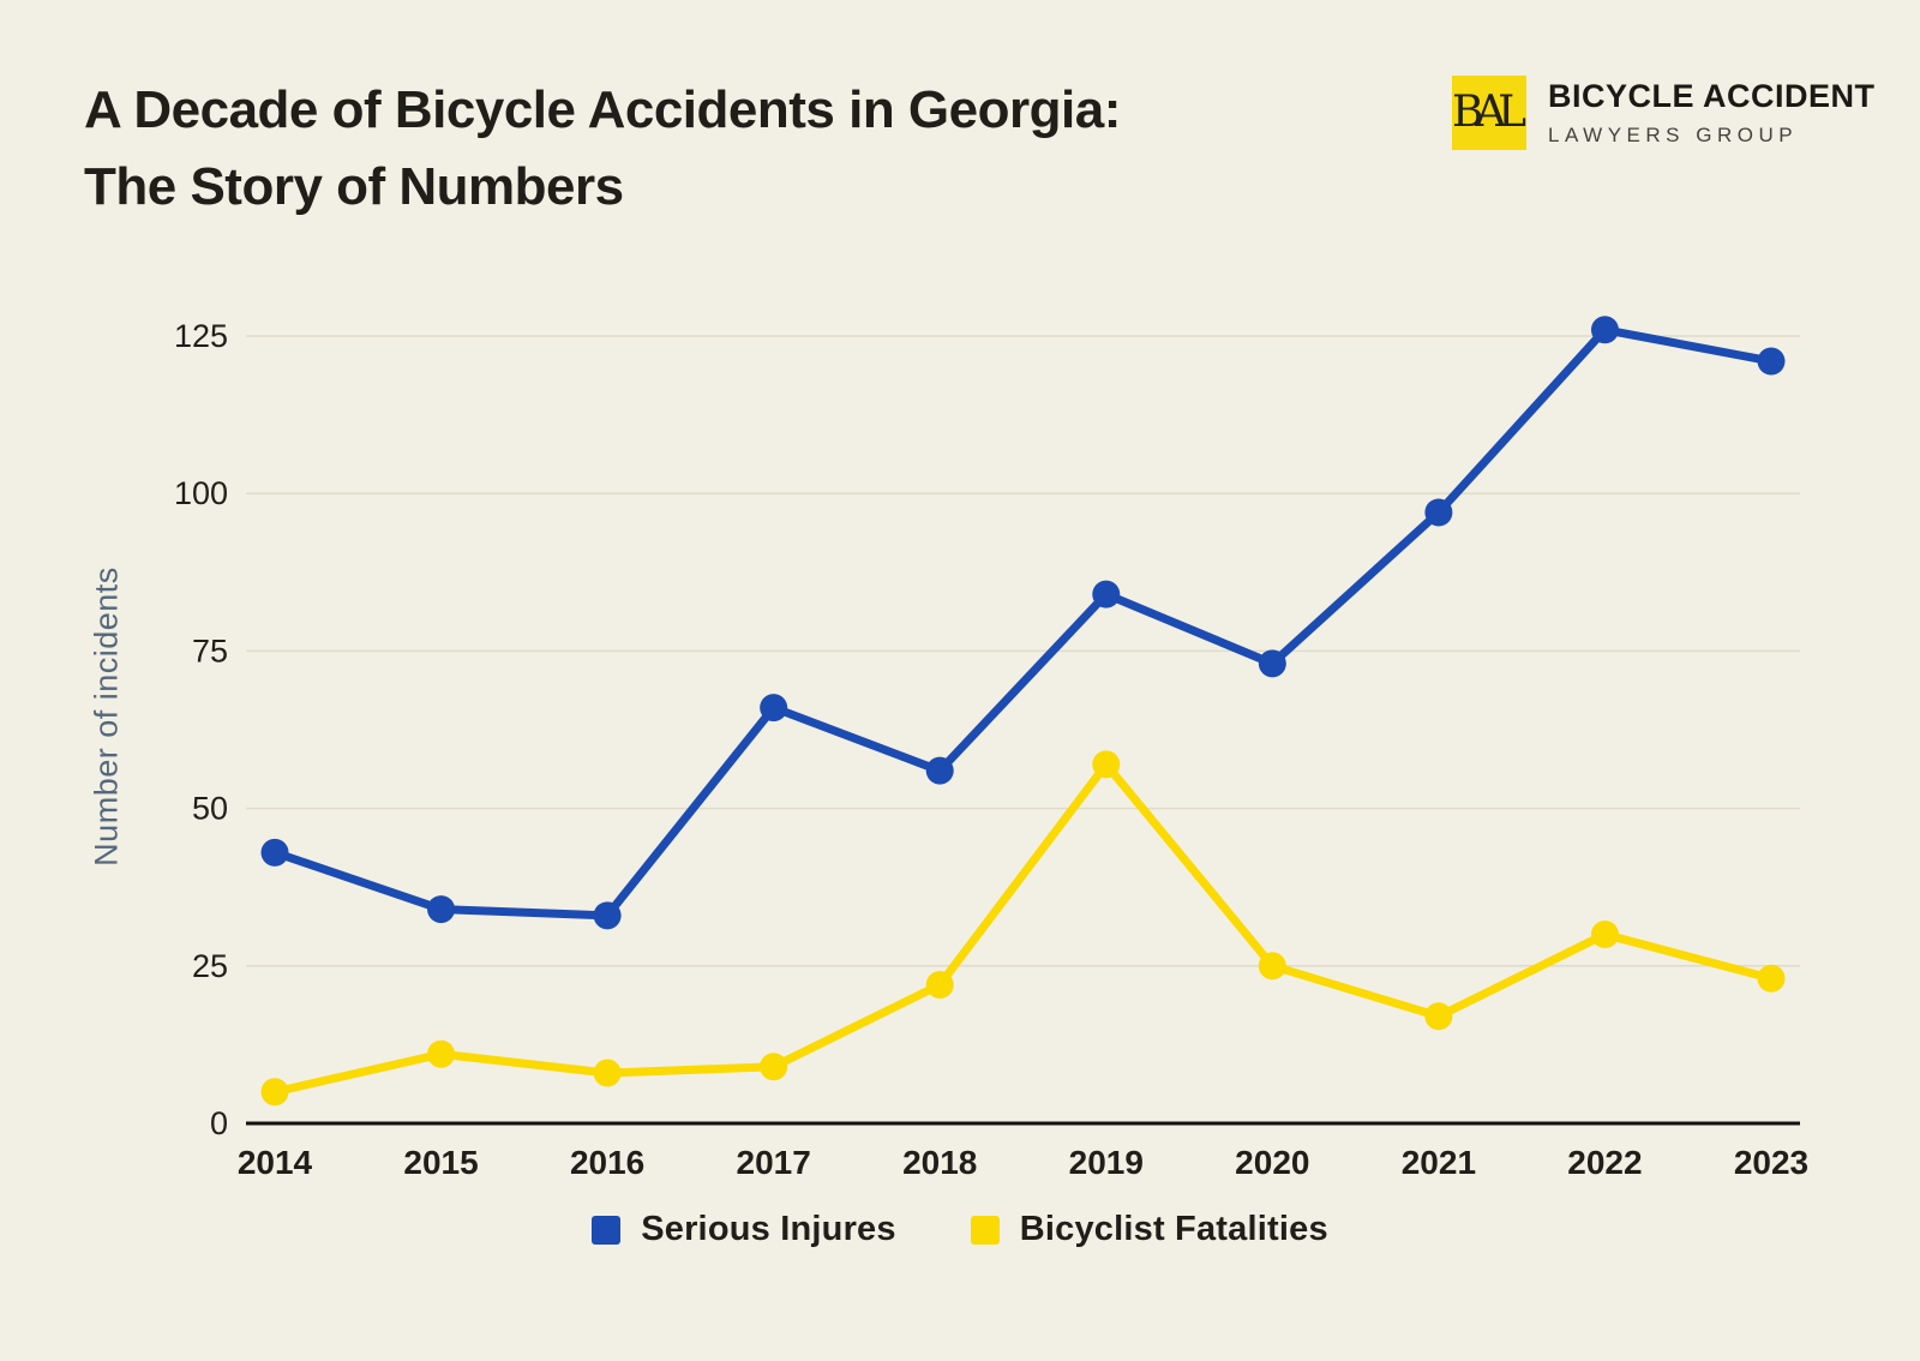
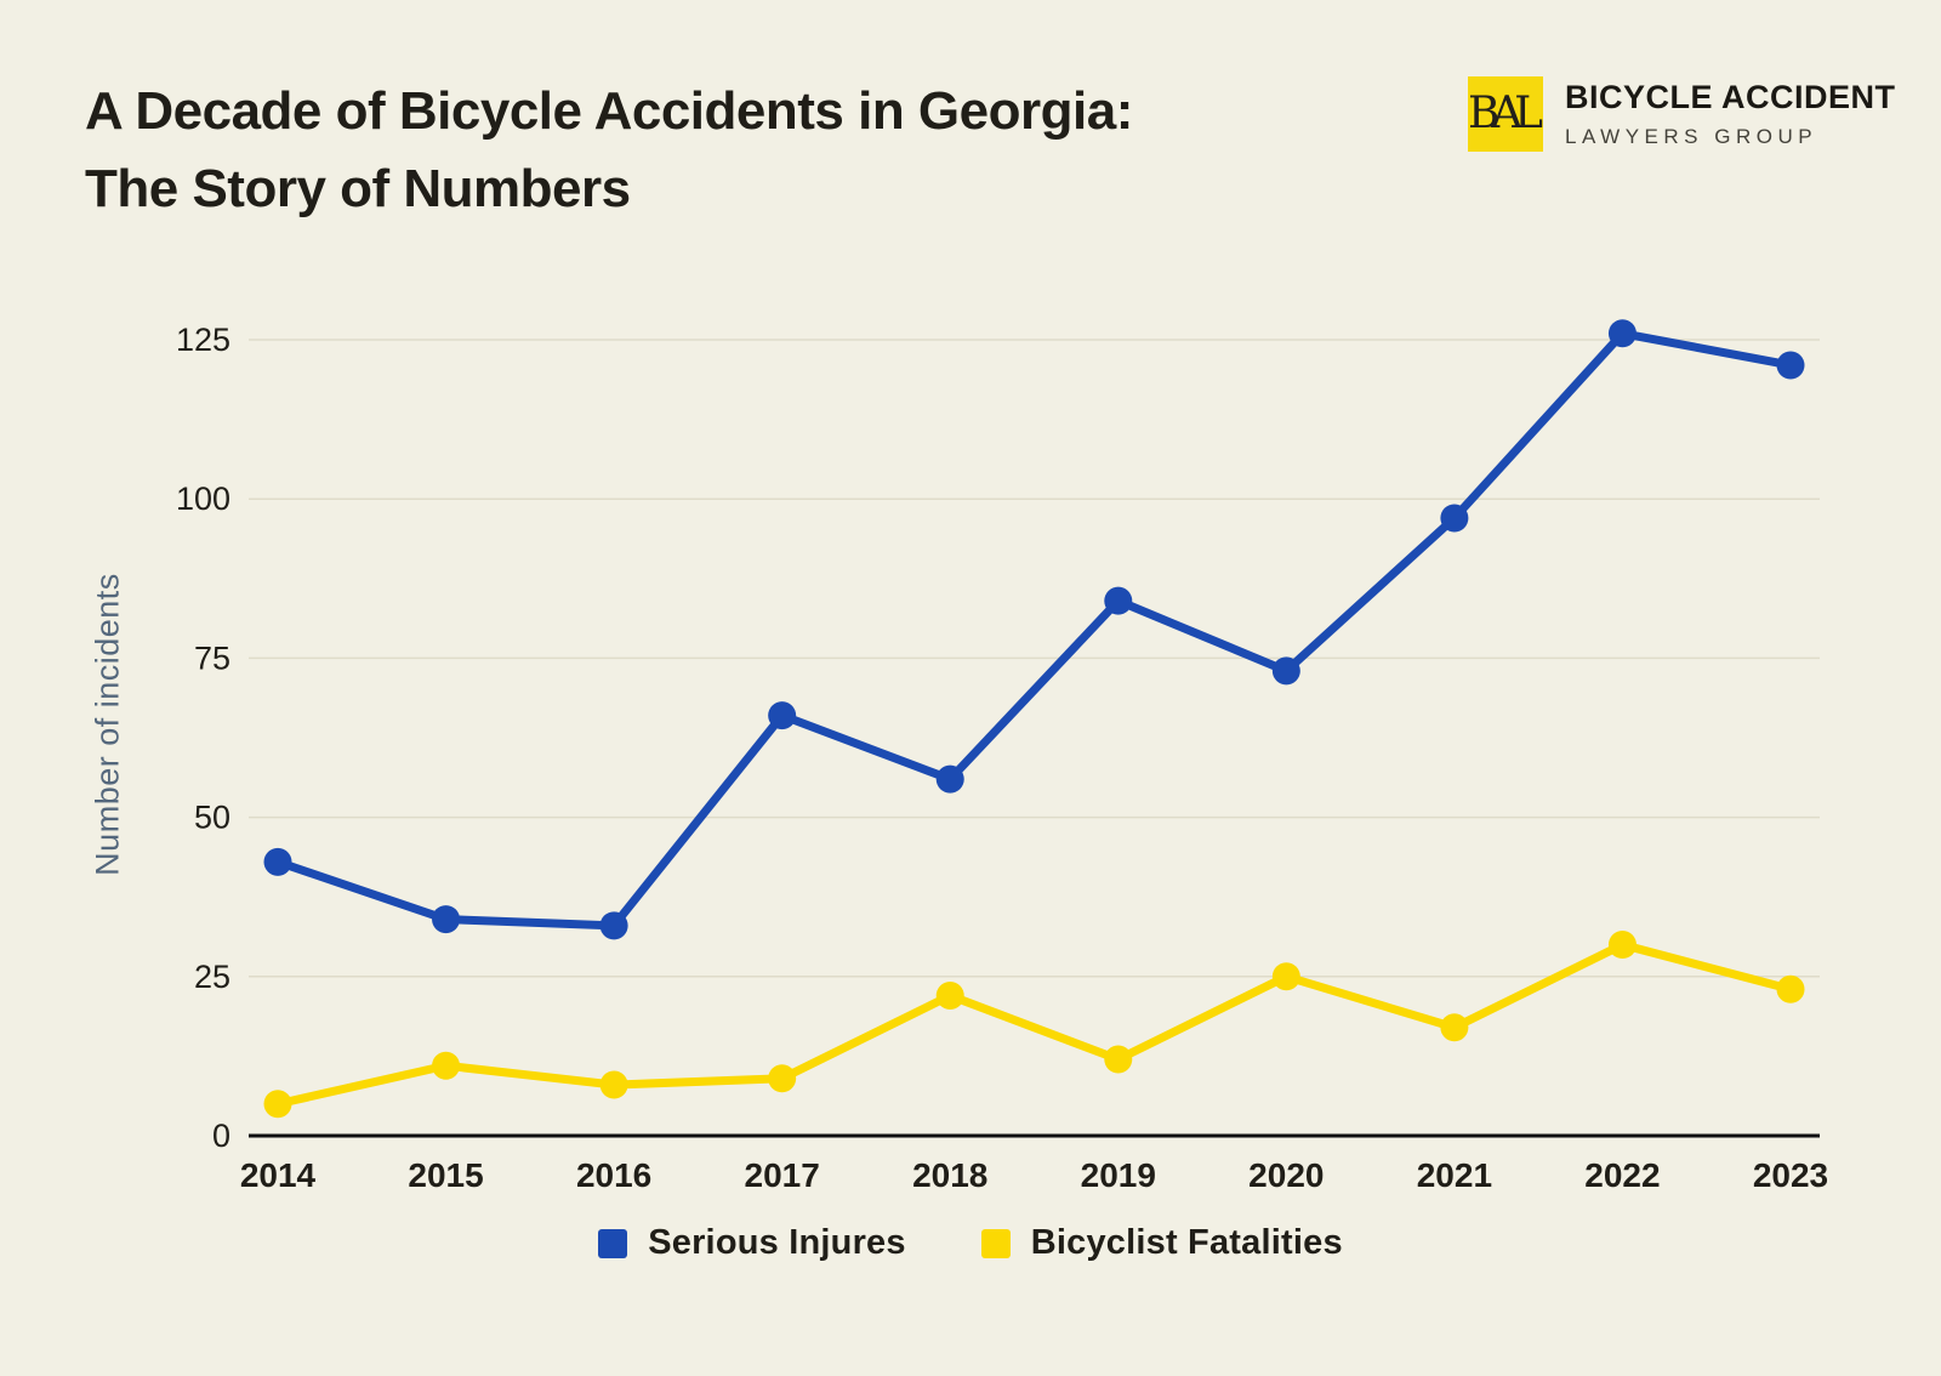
Bicyclist Fatalities/2019: 57 -> 12
